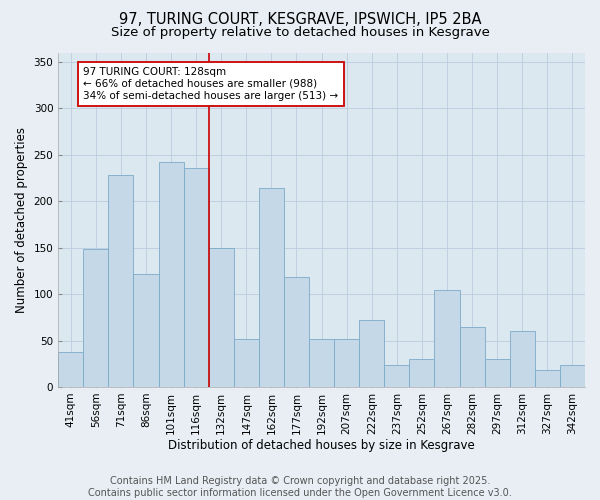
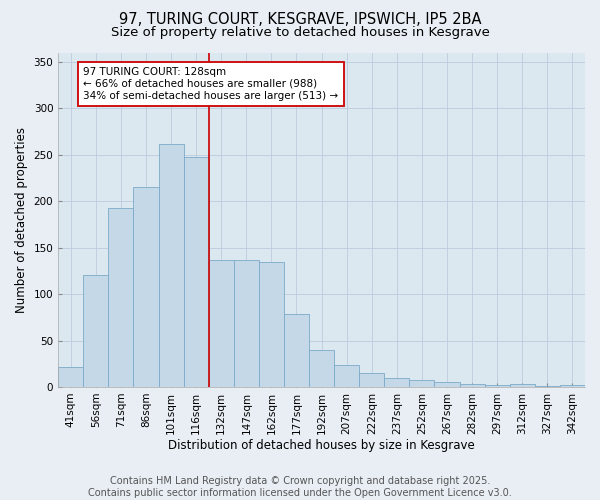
41sqm: 38 -> 22
56sqm: 148 -> 120
71sqm: 228 -> 193
86sqm: 122 -> 215
101sqm: 242 -> 262
116sqm: 236 -> 248
132sqm: 150 -> 137
147sqm: 52 -> 137
162sqm: 214 -> 135
177sqm: 118 -> 79
192sqm: 52 -> 40
207sqm: 52 -> 24
222sqm: 72 -> 15
237sqm: 24 -> 10
252sqm: 30 -> 7
267sqm: 104 -> 5
282sqm: 64 -> 3
297sqm: 30 -> 2
312sqm: 60 -> 3
327sqm: 18 -> 1
342sqm: 24 -> 2
